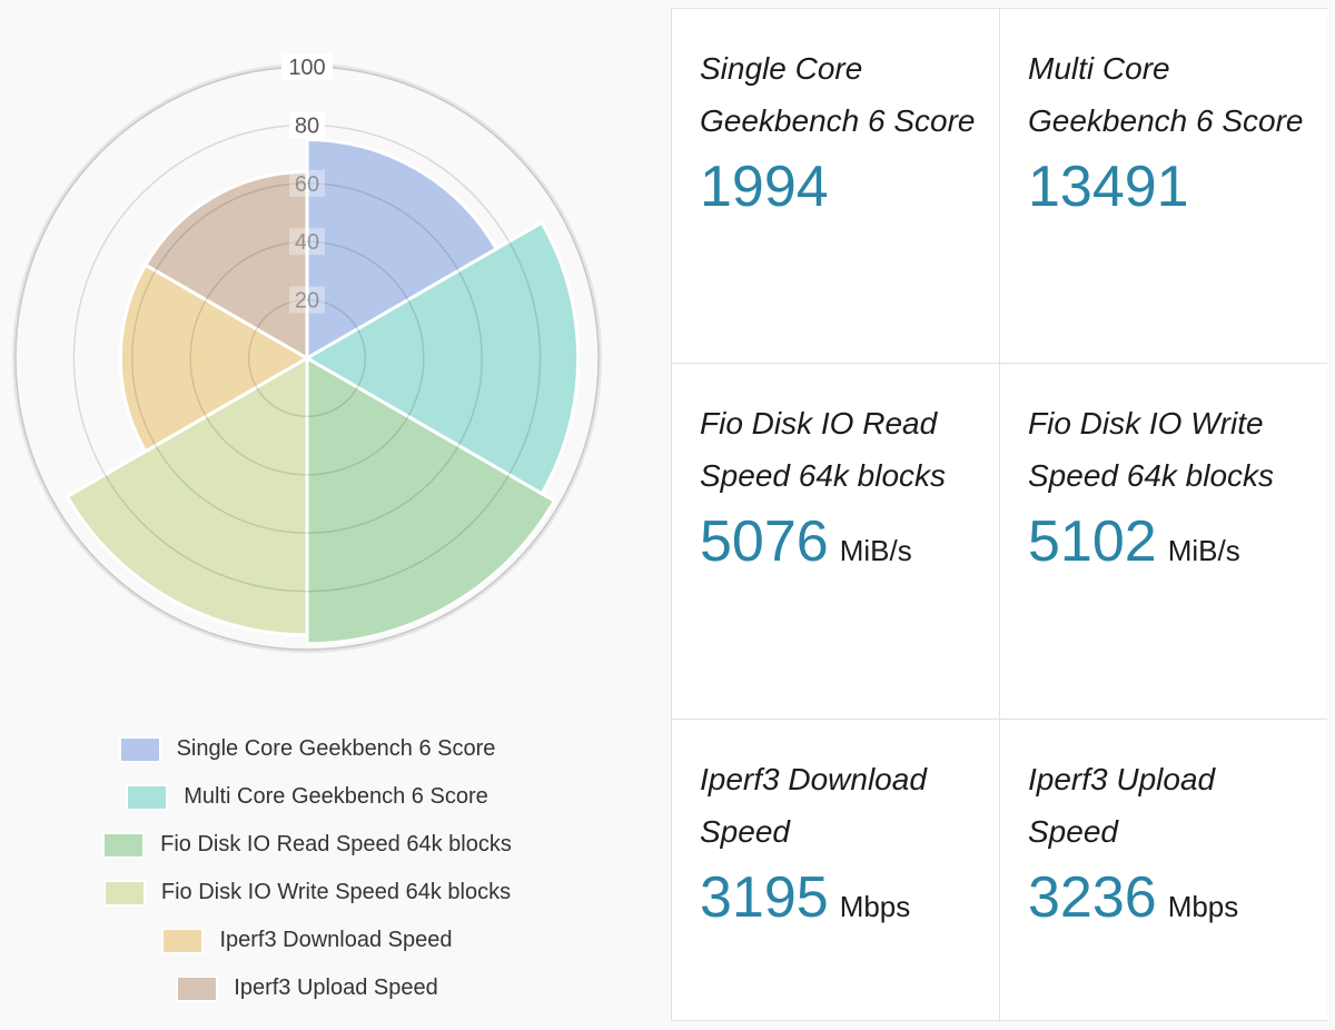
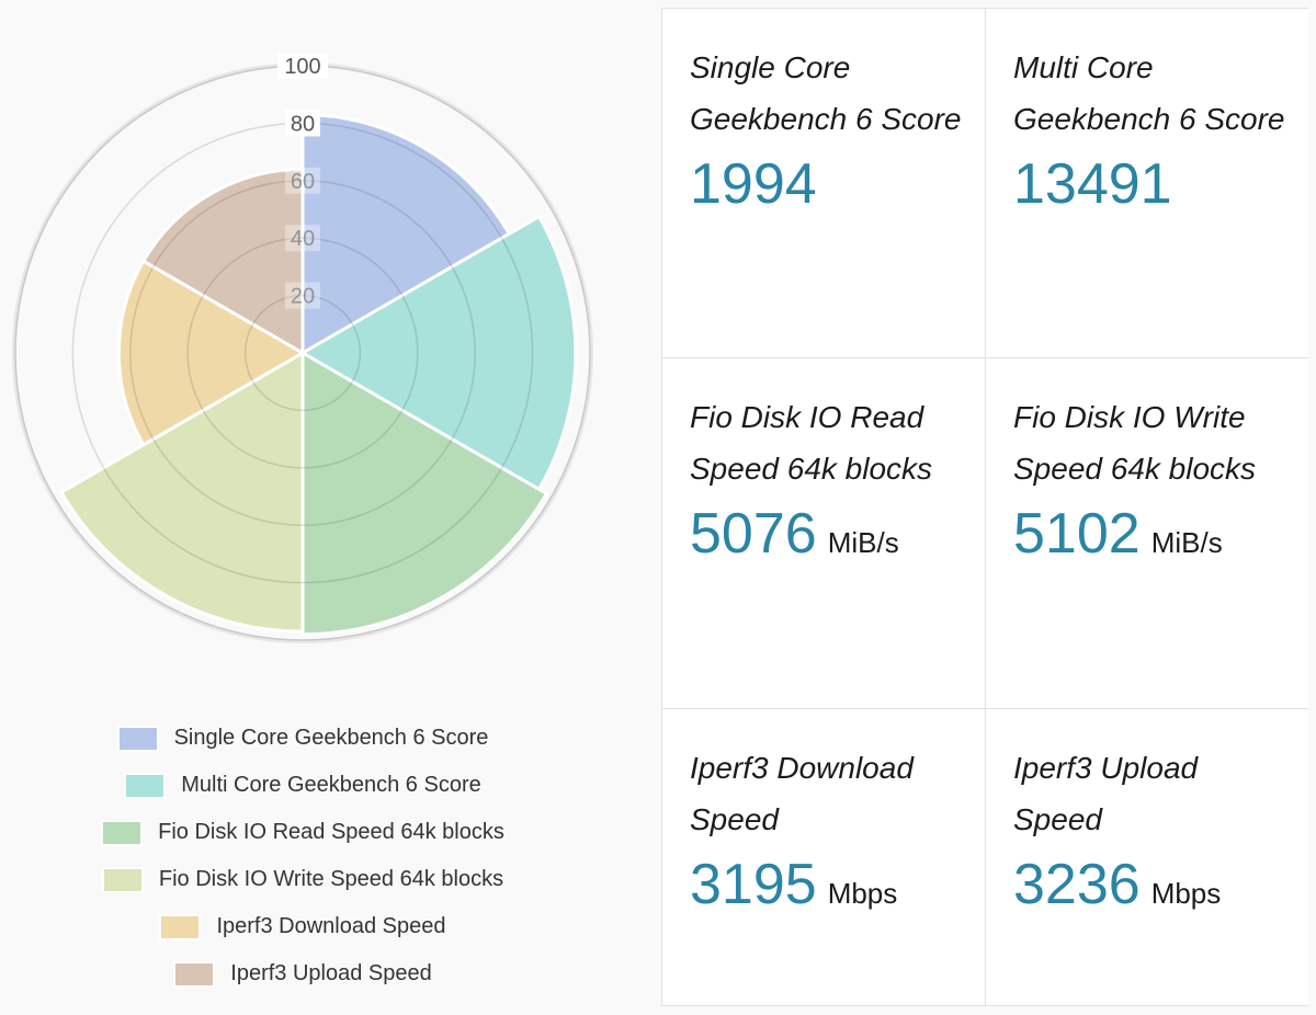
Single Core Geekbench 6 Score: 75 -> 83
Multi Core Geekbench 6 Score: 93 -> 95
Fio Disk IO Write Speed 64k blocks: 95 -> 97
